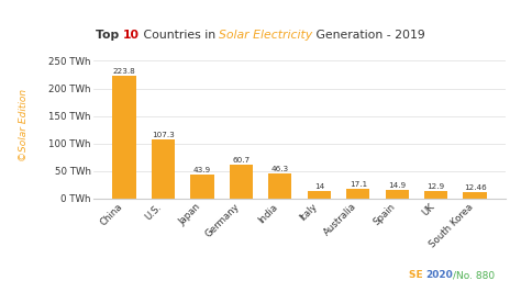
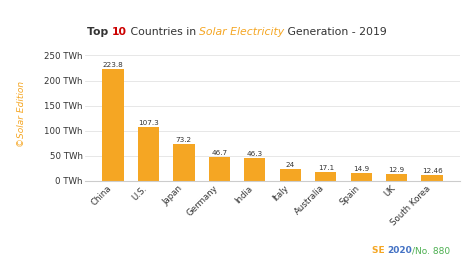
Japan: 43.9 -> 73.2
Germany: 60.7 -> 46.7
Italy: 14 -> 24
